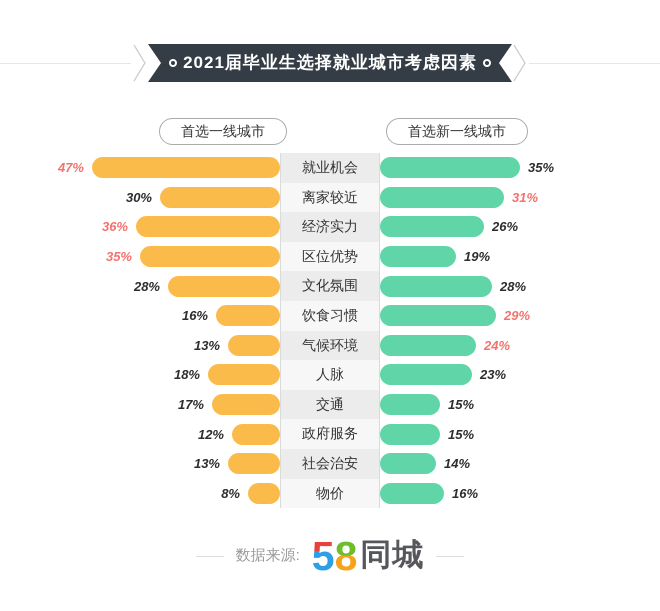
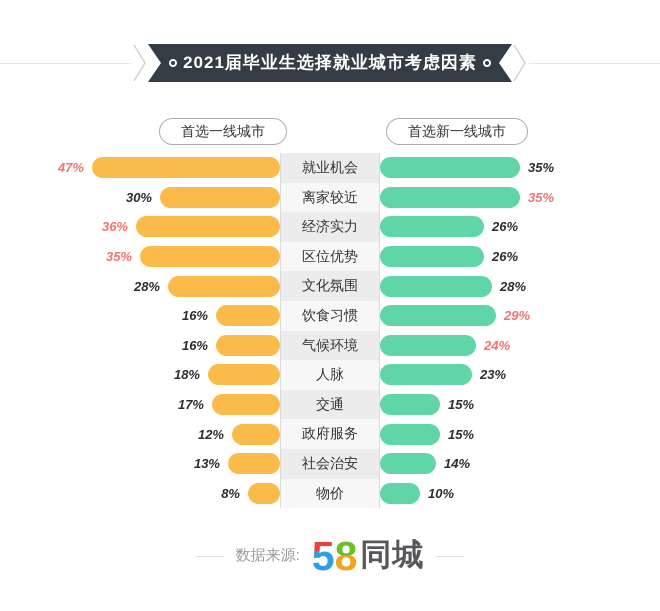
首选新一线城市/离家较近: 31% -> 35%
首选新一线城市/区位优势: 19% -> 26%
首选一线城市/气候环境: 13% -> 16%
首选新一线城市/物价: 16% -> 10%
